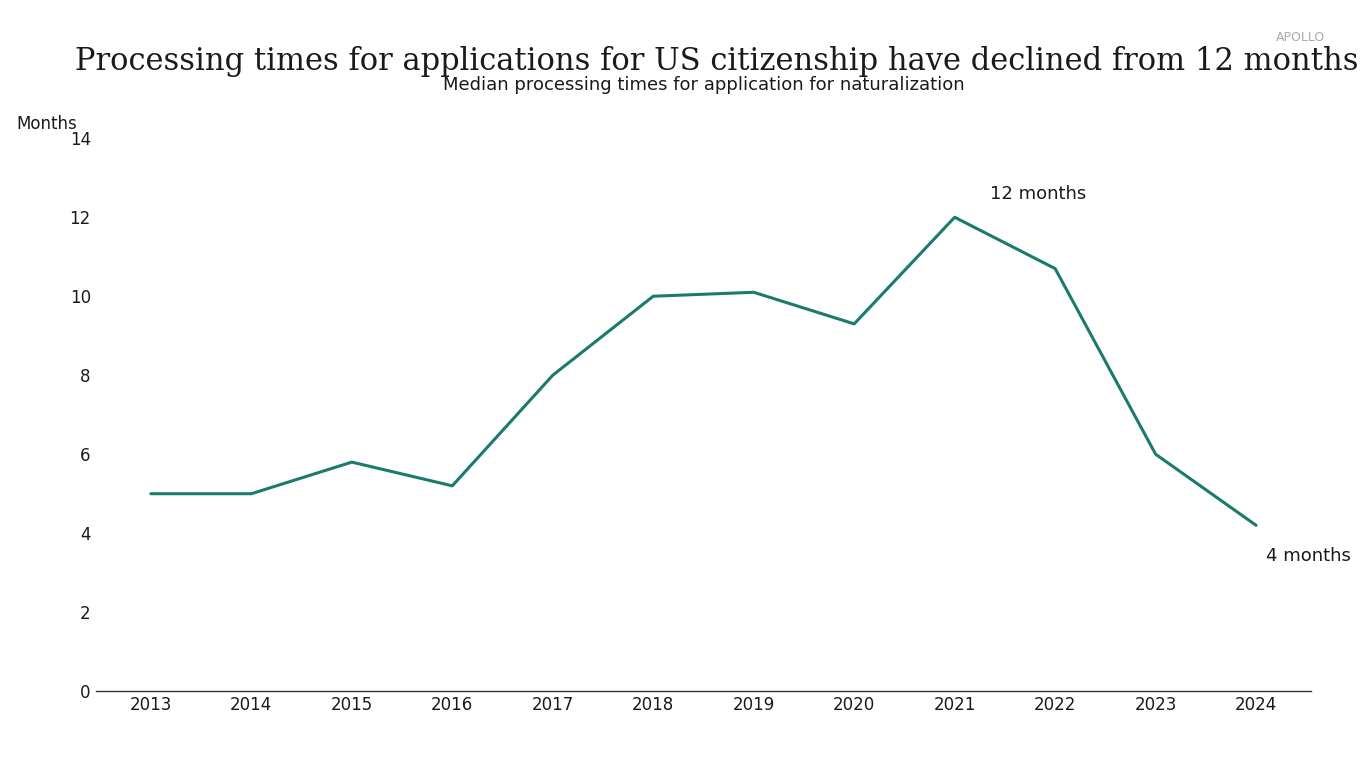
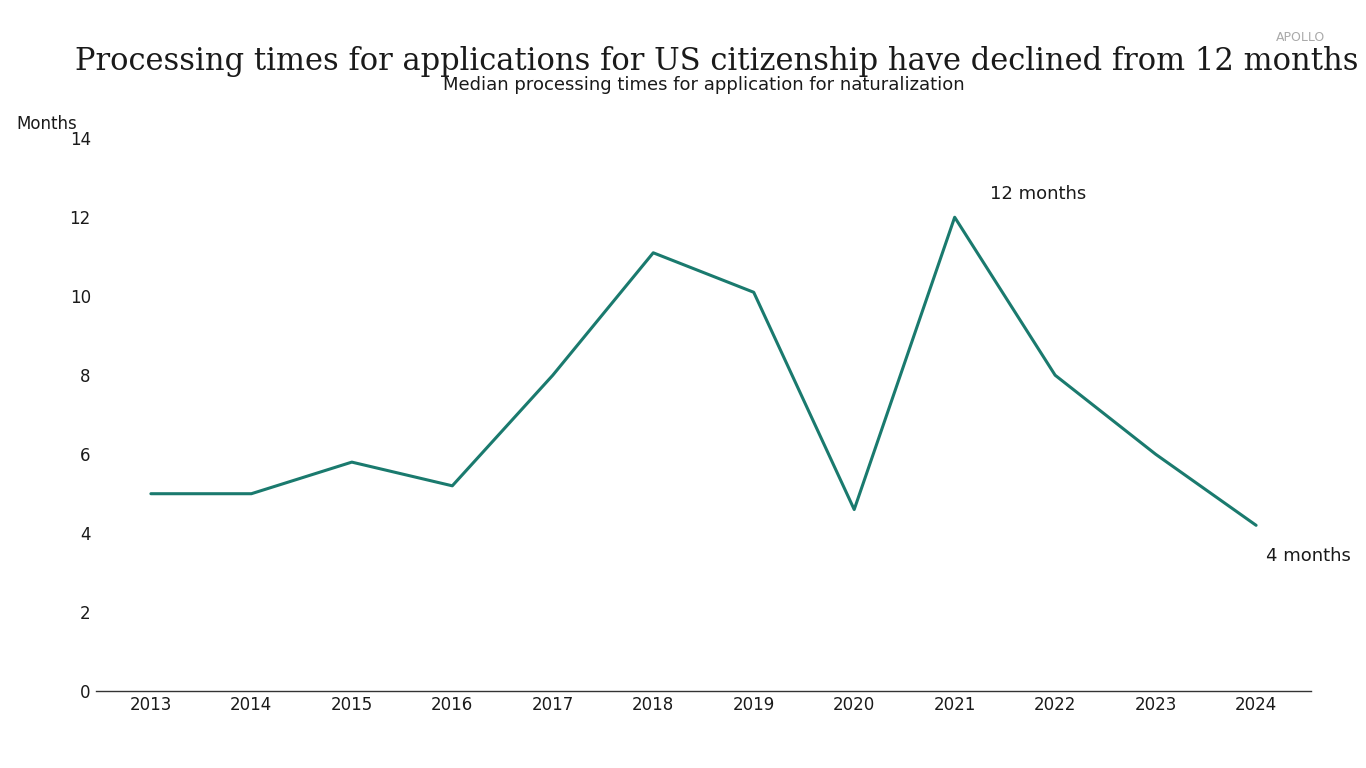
2018: 10.0 -> 11.1
2020: 9.3 -> 4.6
2022: 10.7 -> 8.0
